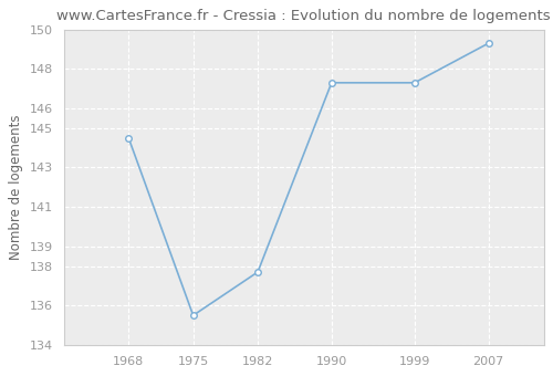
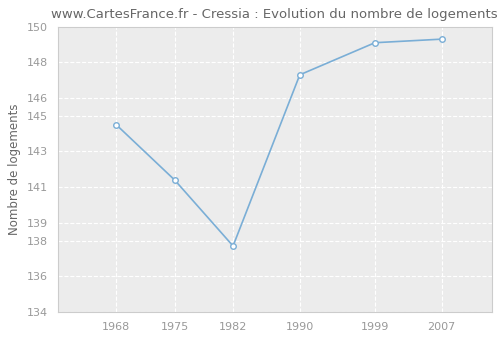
1975: 135.5 -> 141.4
1999: 147.3 -> 149.1
